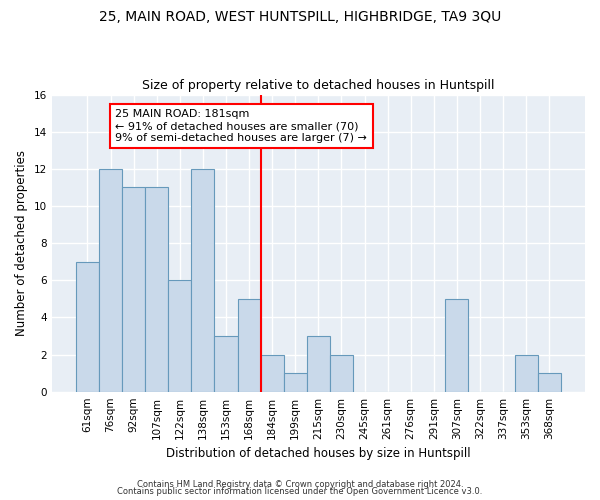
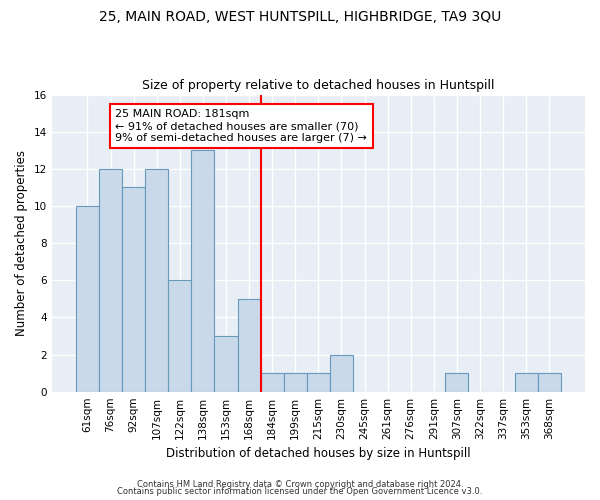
61sqm: 7 -> 10
107sqm: 11 -> 12
138sqm: 12 -> 13
184sqm: 2 -> 1
215sqm: 3 -> 1
307sqm: 5 -> 1
353sqm: 2 -> 1
